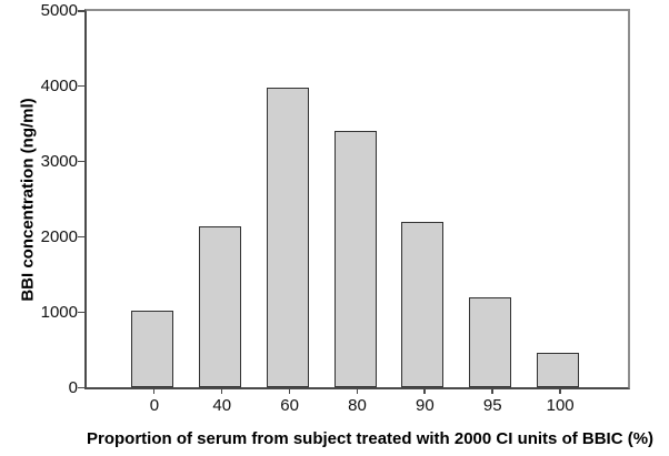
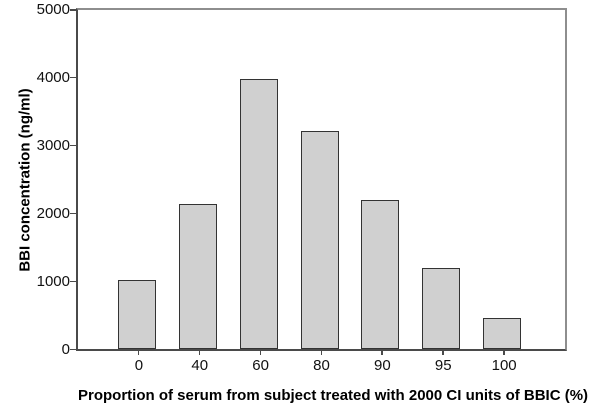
80: 3400 -> 3200
